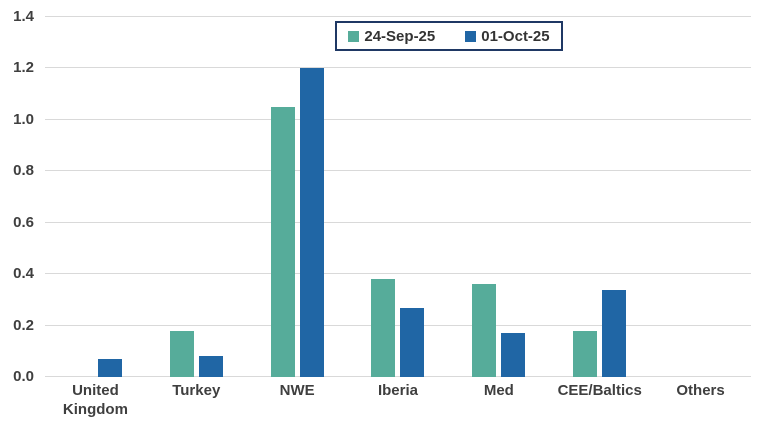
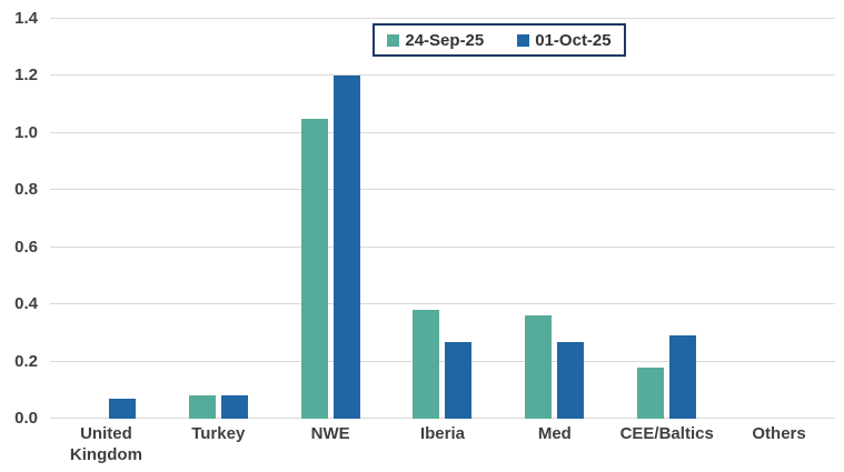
24-Sep-25/Turkey: 0.18 -> 0.08
01-Oct-25/Med: 0.17 -> 0.27
01-Oct-25/CEE/Baltics: 0.34 -> 0.29
